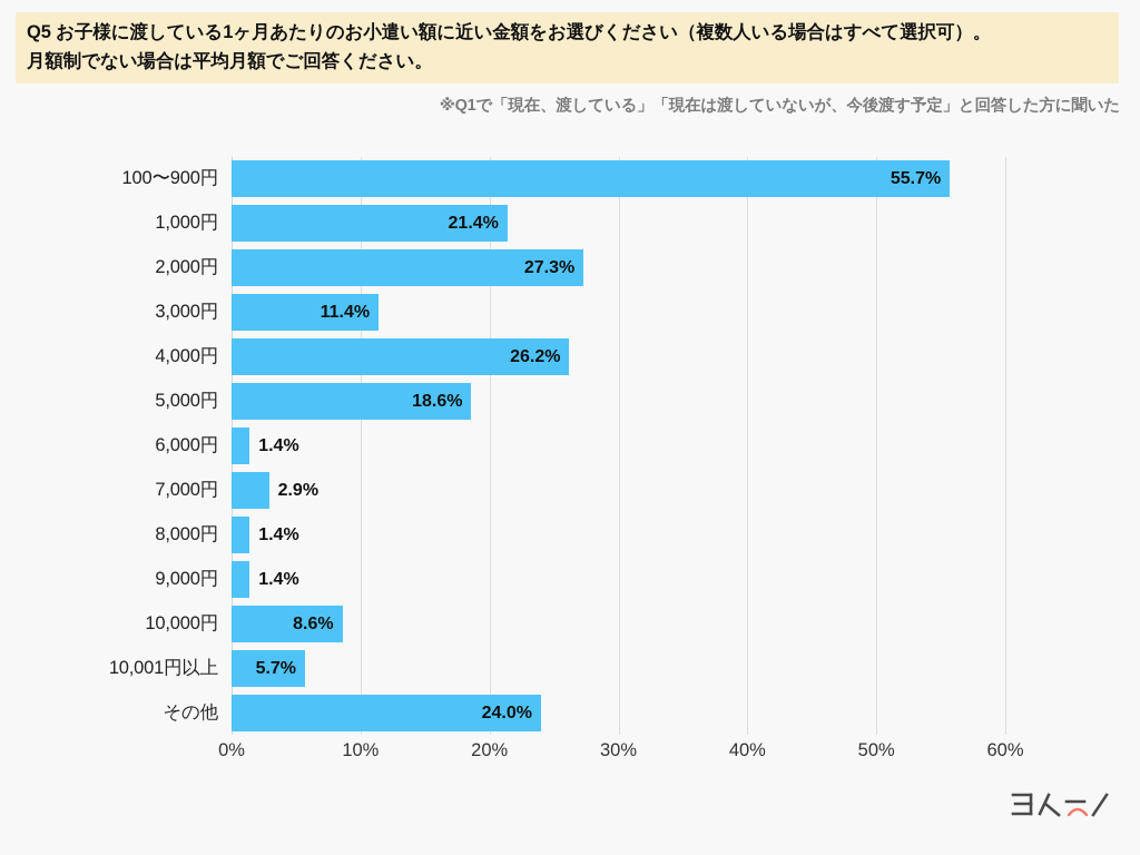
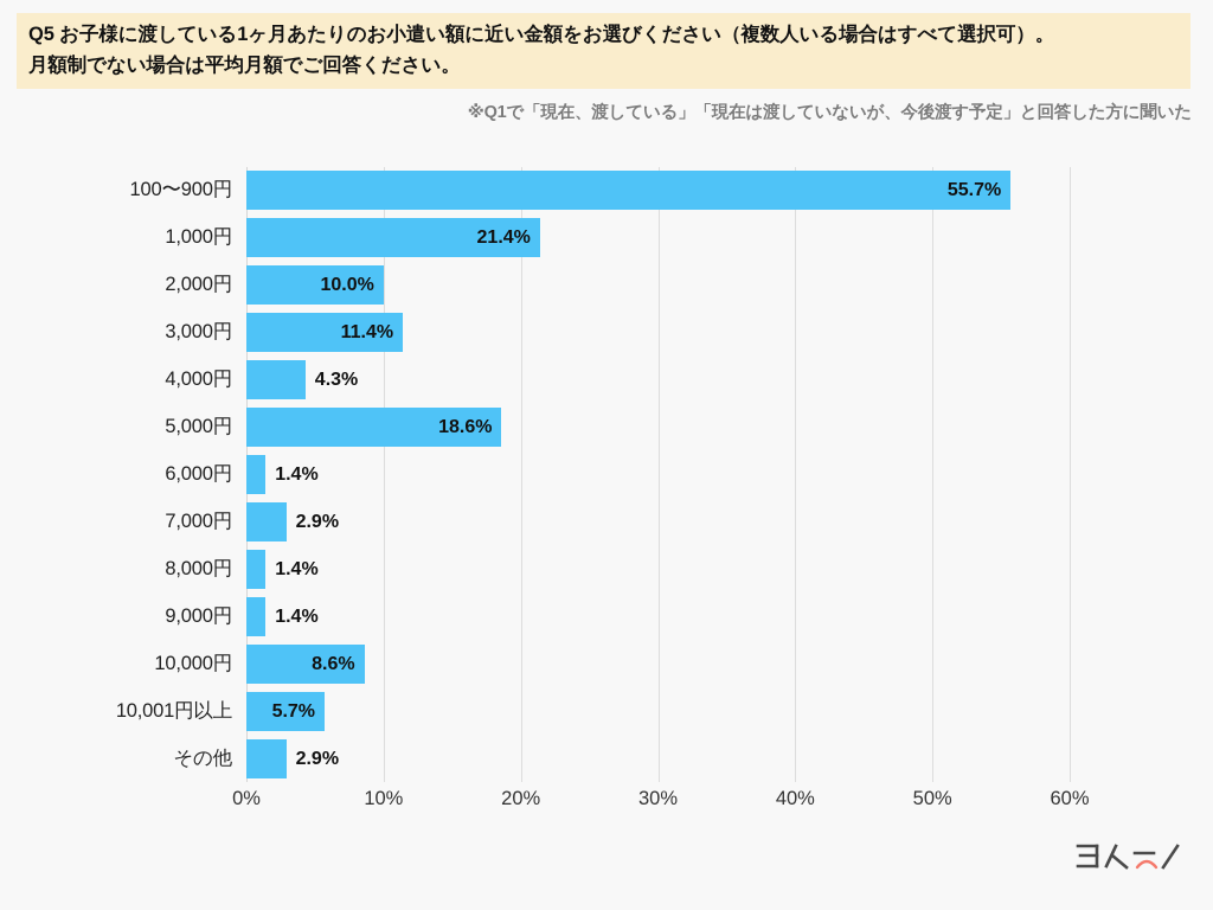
2,000円: 27.3% -> 10.0%
4,000円: 26.2% -> 4.3%
その他: 24.0% -> 2.9%
